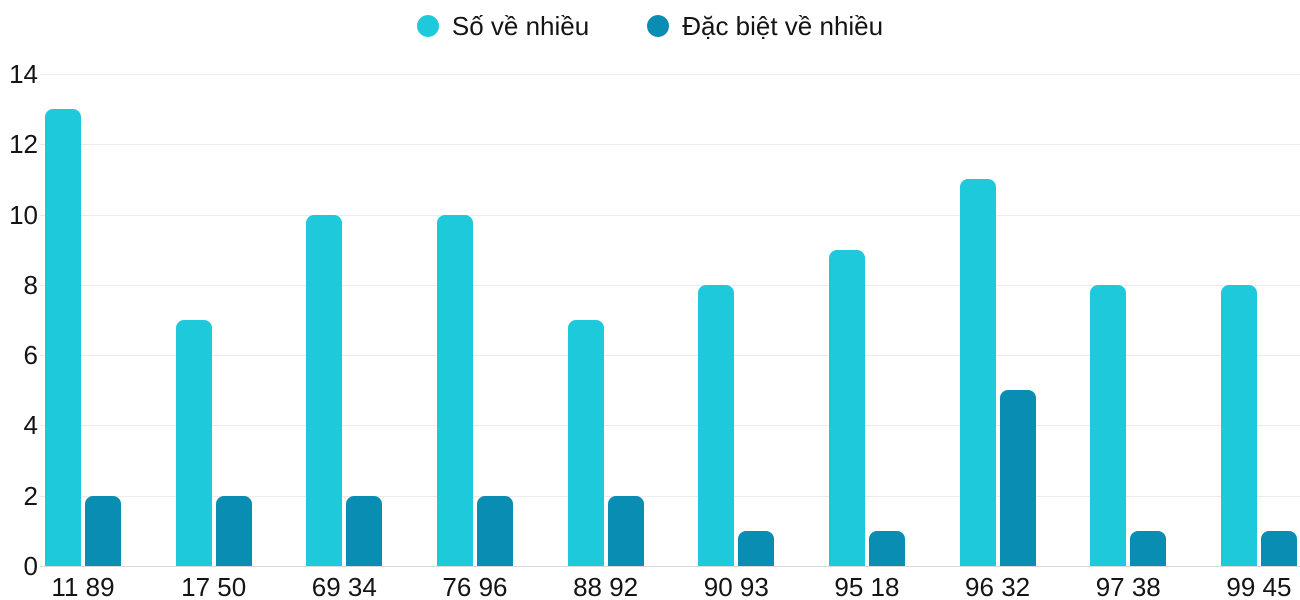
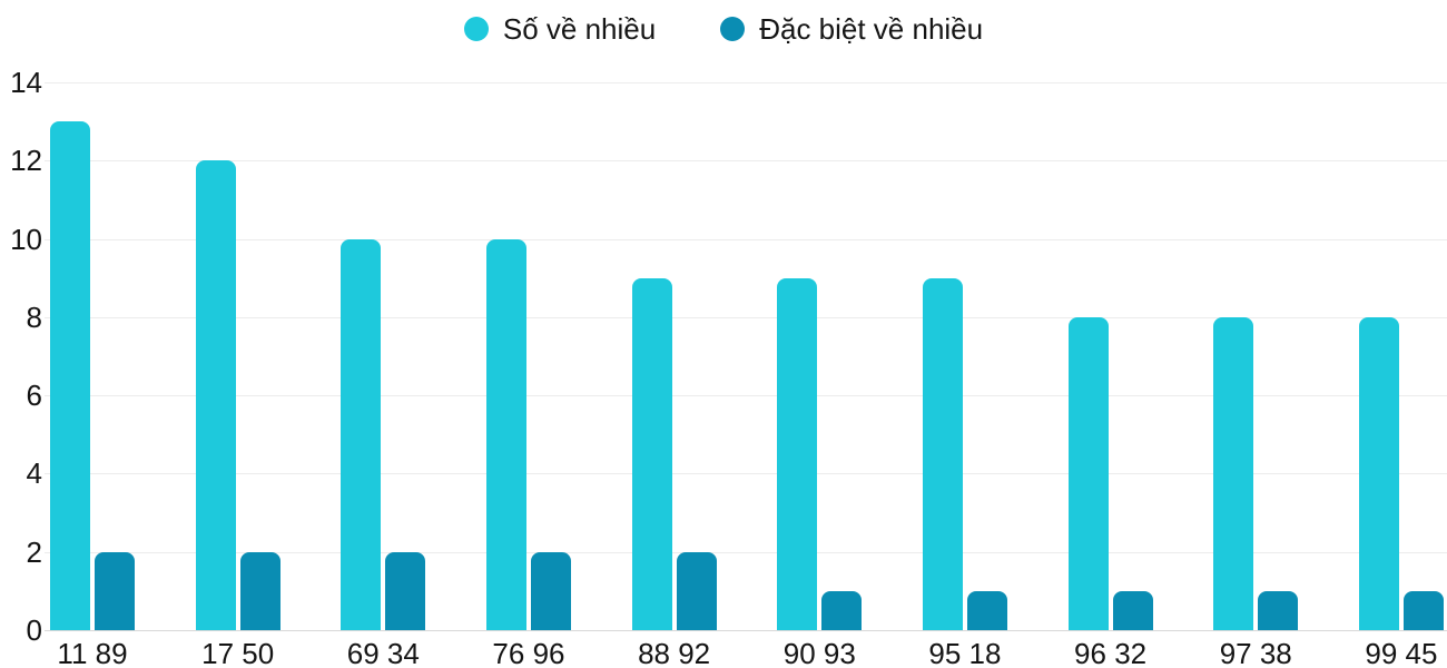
Số về nhiều/17 50: 7 -> 12
Số về nhiều/88 92: 7 -> 9
Số về nhiều/90 93: 8 -> 9
Số về nhiều/96 32: 11 -> 8
Đặc biệt về nhiều/96 32: 5 -> 1
